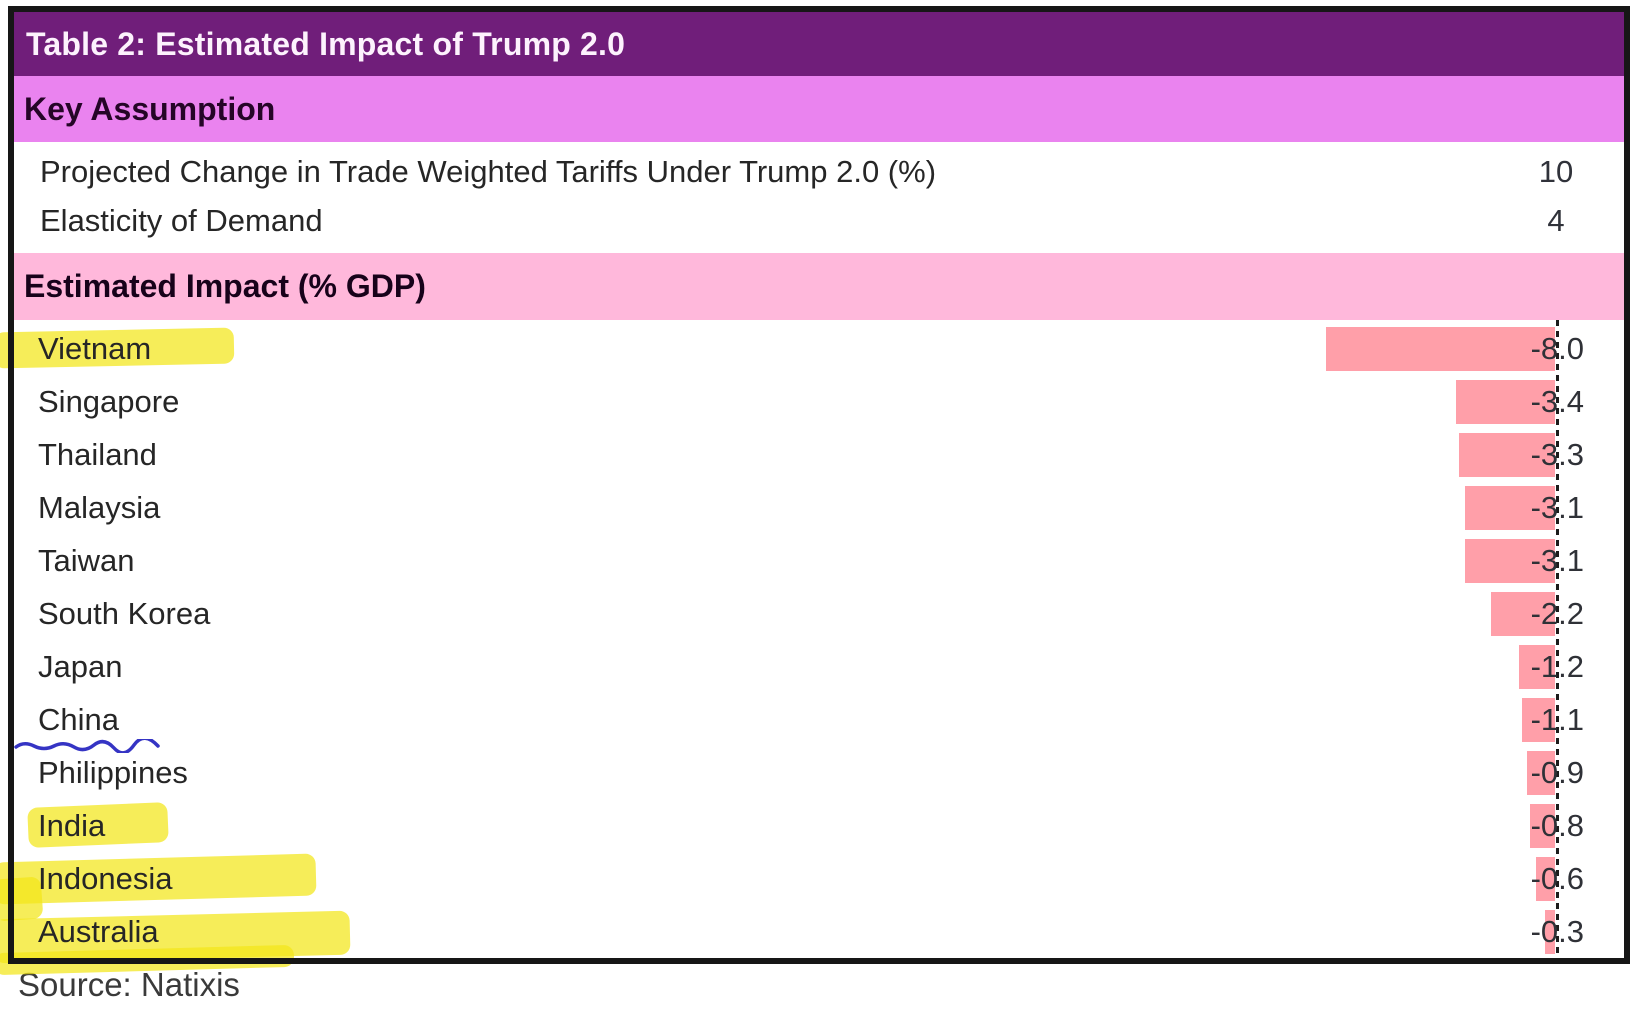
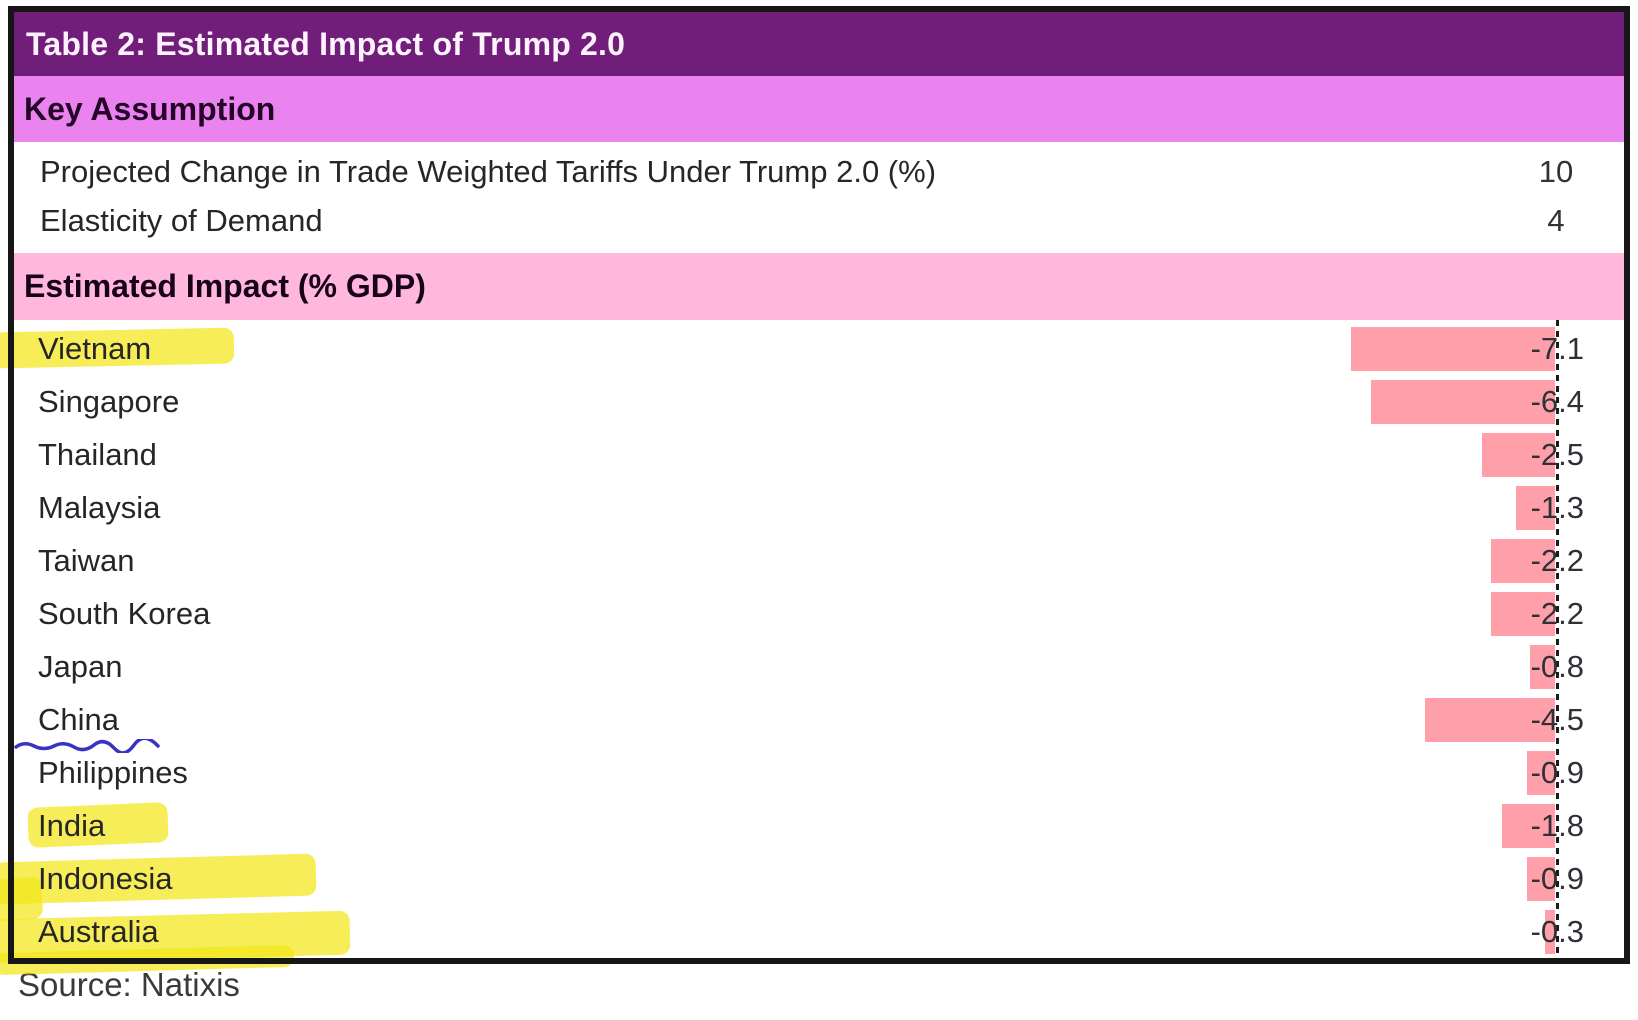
Vietnam: -8.0 -> -7.1
Singapore: -3.4 -> -6.4
Thailand: -3.3 -> -2.5
Malaysia: -3.1 -> -1.3
Taiwan: -3.1 -> -2.2
Japan: -1.2 -> -0.8
China: -1.1 -> -4.5
India: -0.8 -> -1.8
Indonesia: -0.6 -> -0.9
